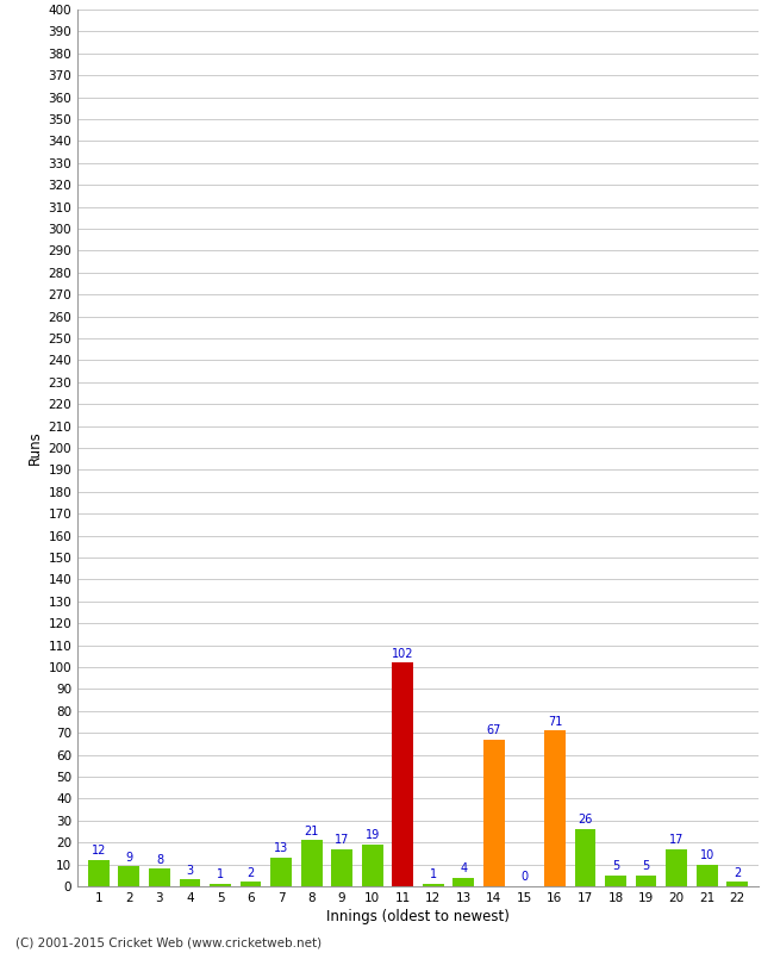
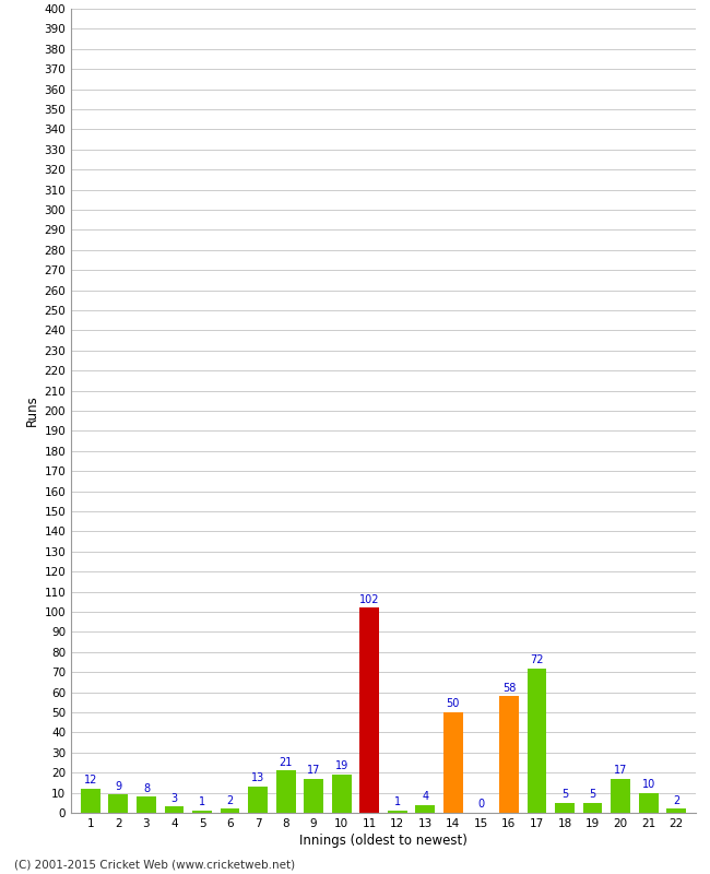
14: 67 -> 50
16: 71 -> 58
17: 26 -> 72
